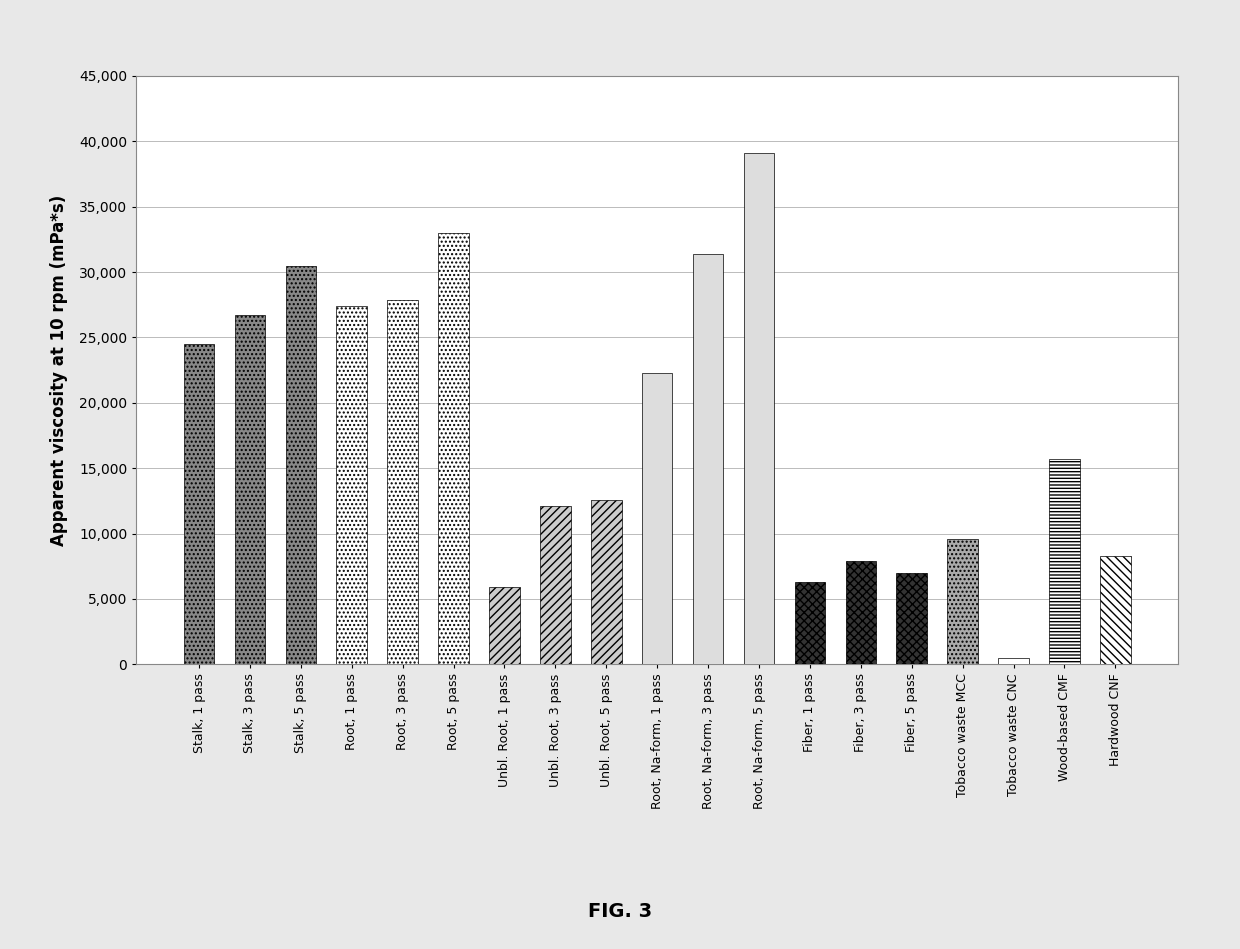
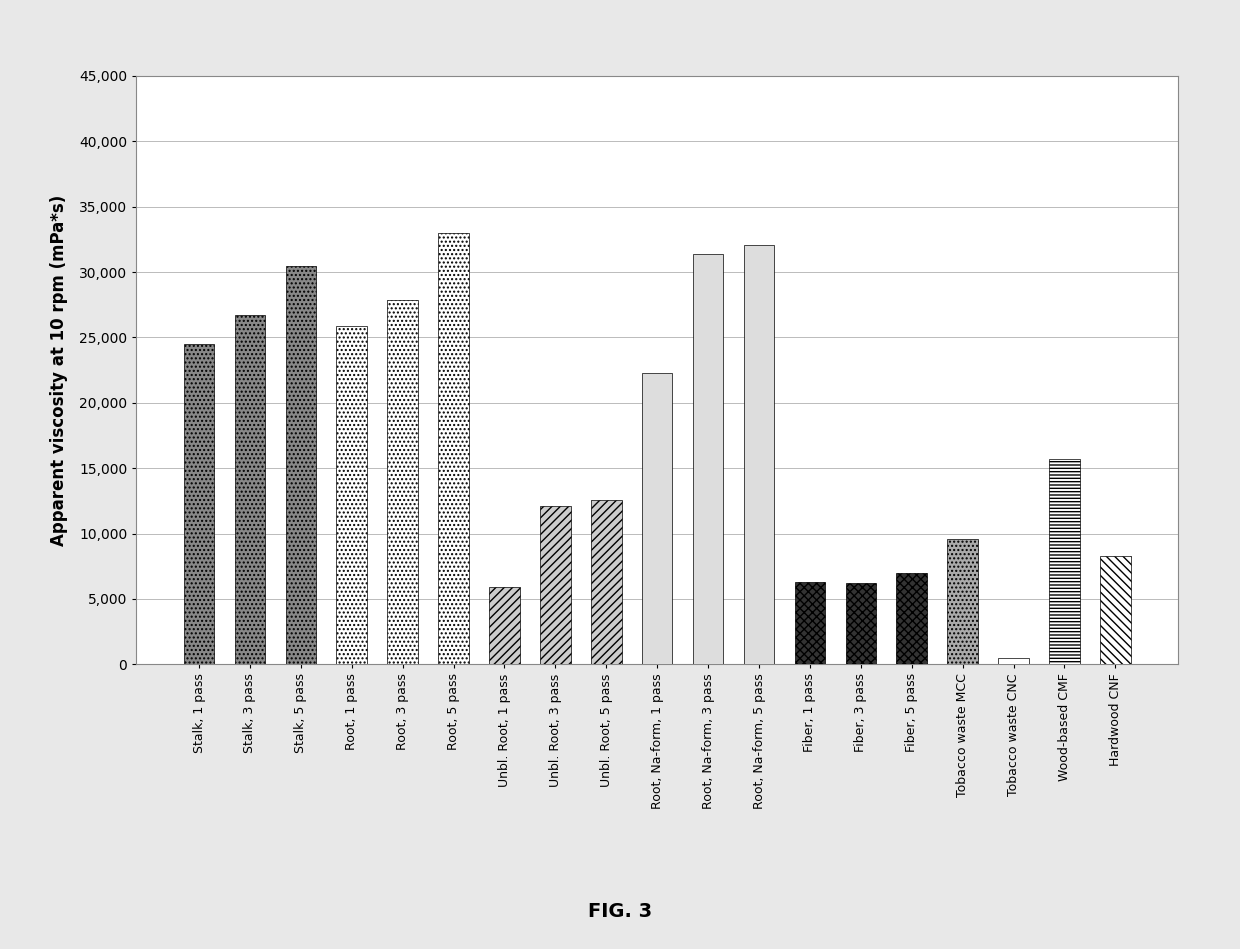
Root, 1 pass: 27,400 -> 25,900
Root, Na-form, 5 pass: 39,100 -> 32,100
Fiber, 3 pass: 7,900 -> 6,200
